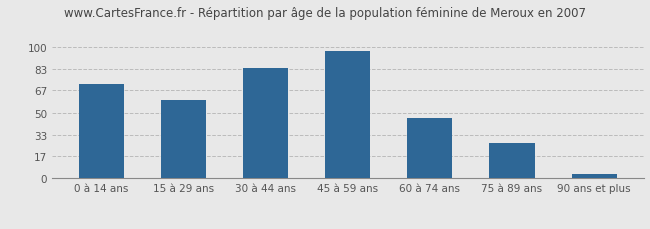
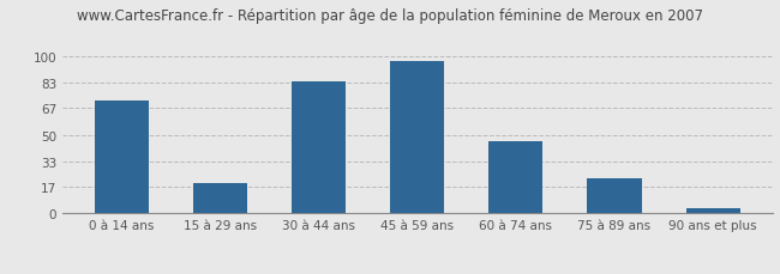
15 à 29 ans: 60 -> 19
75 à 89 ans: 27 -> 22
